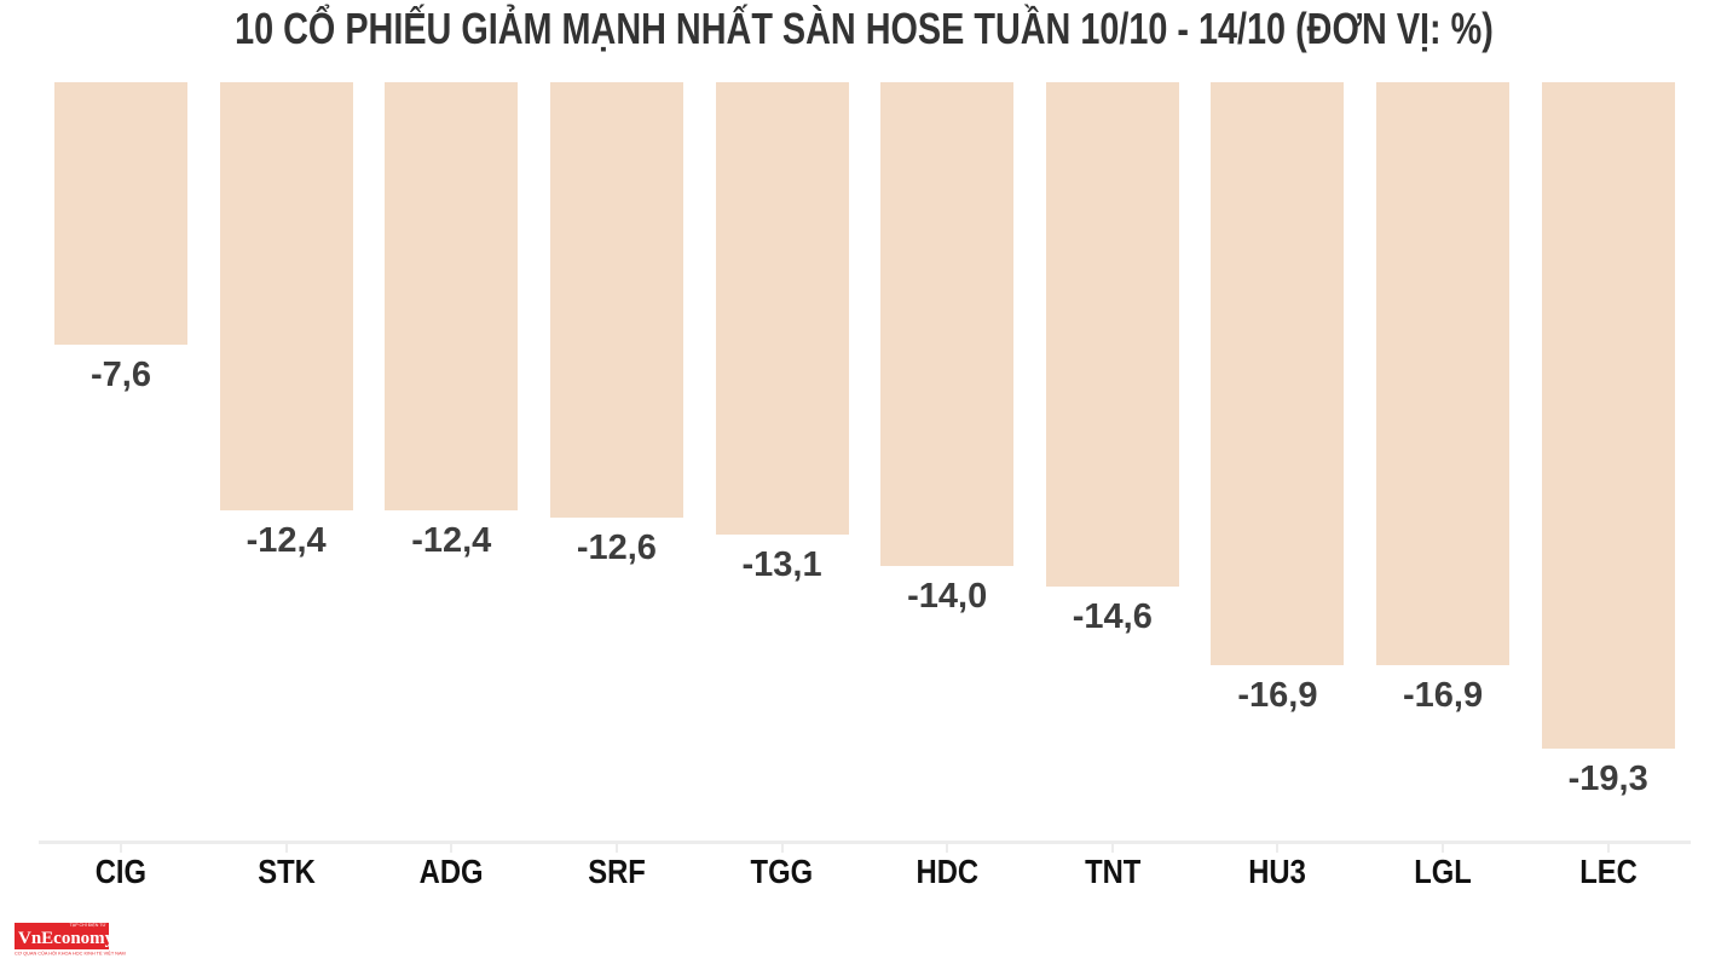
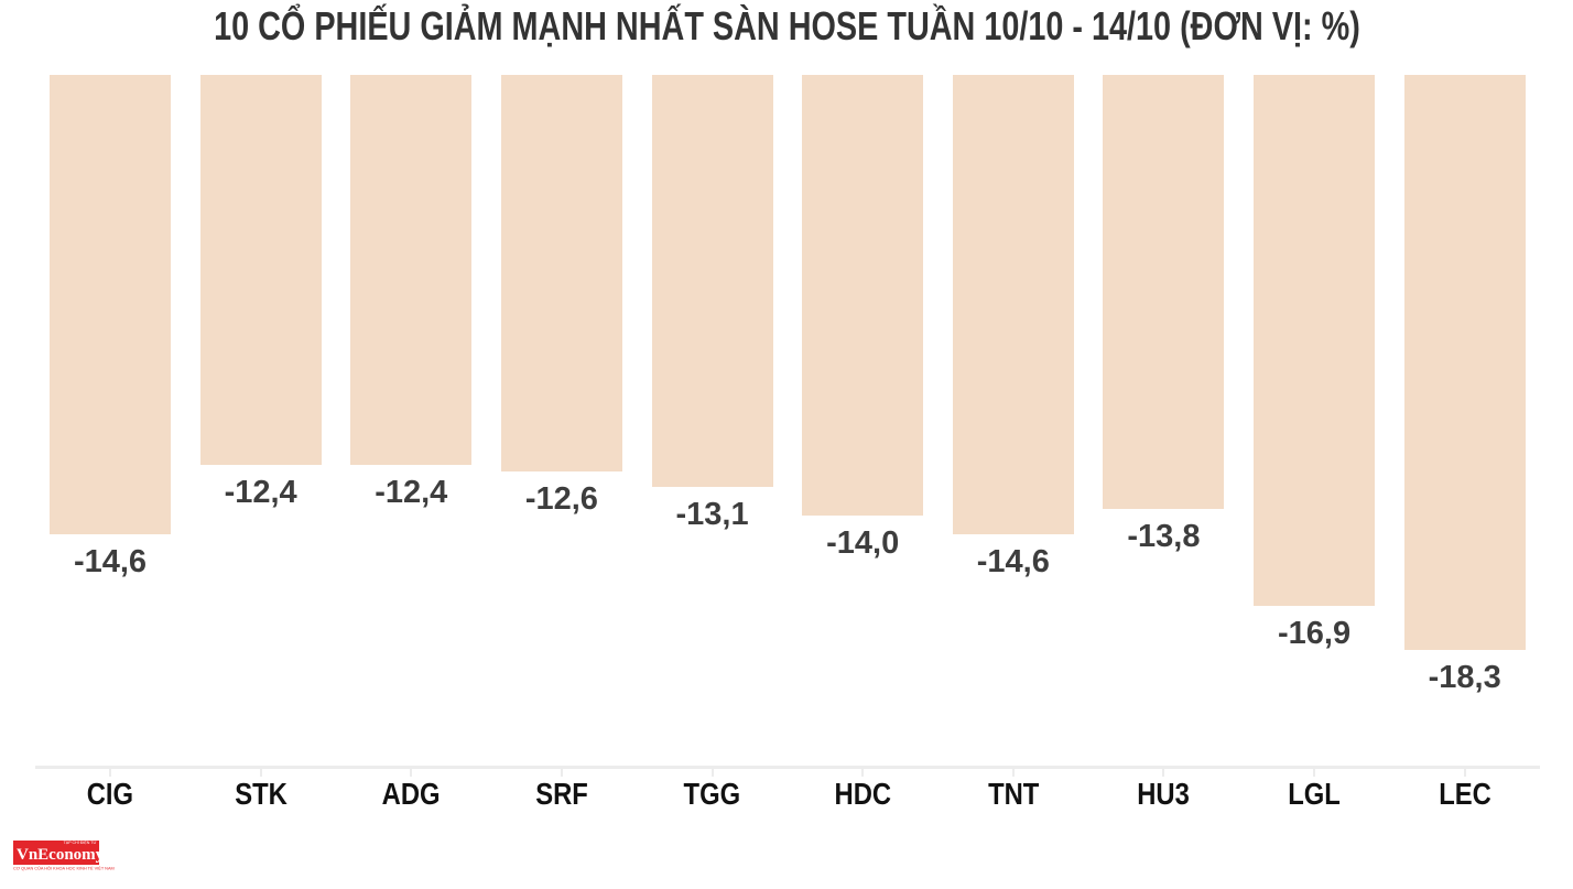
CIG: -7,6 -> -14,6
HU3: -16,9 -> -13,8
LEC: -19,3 -> -18,3
